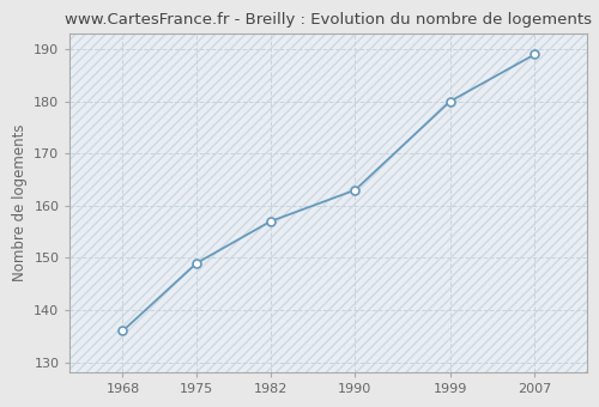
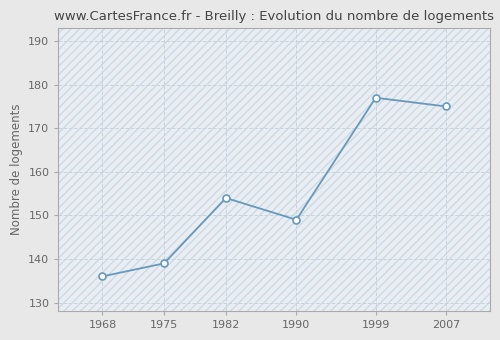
1975: 149 -> 139
1982: 157 -> 154
1990: 163 -> 149
1999: 180 -> 177
2007: 189 -> 175
